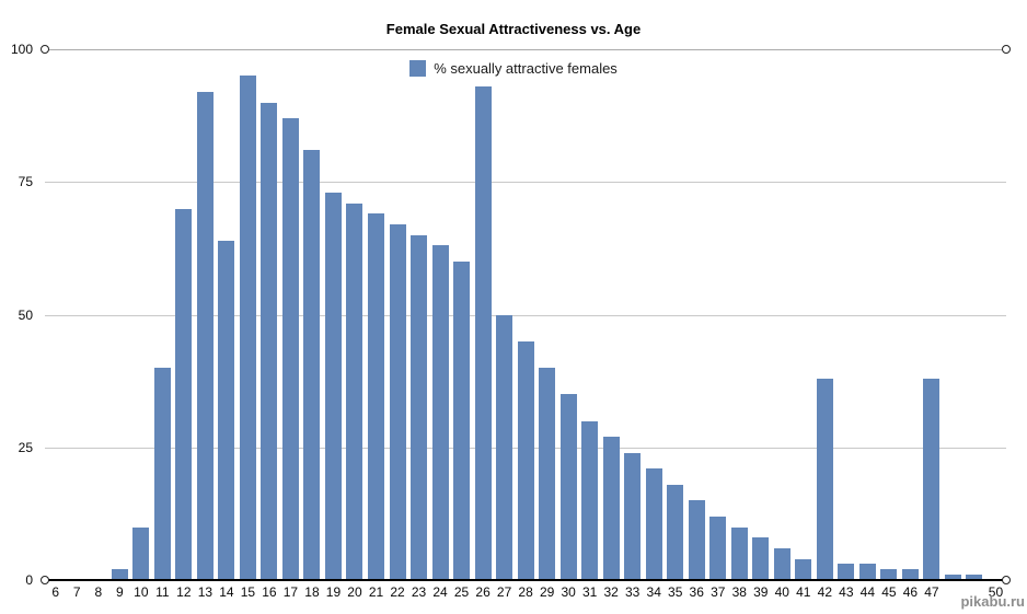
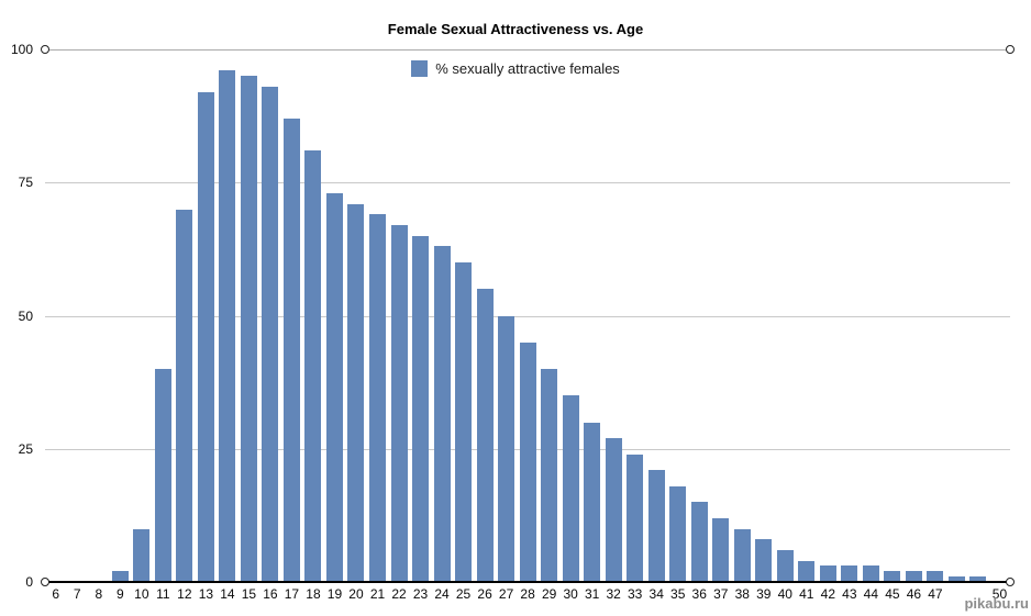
14: 64 -> 96
16: 90 -> 93
26: 93 -> 55
42: 38 -> 3
47: 38 -> 2
